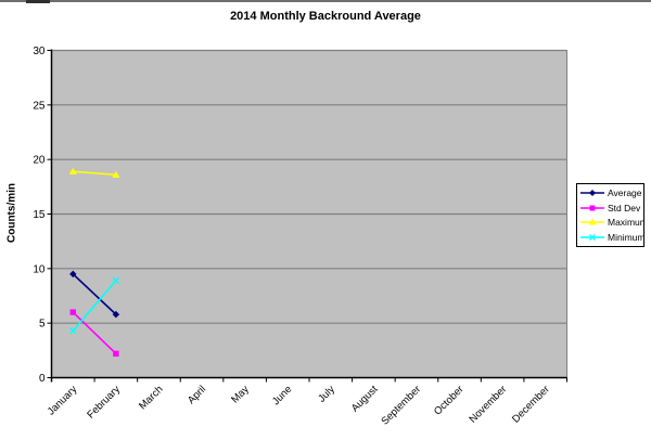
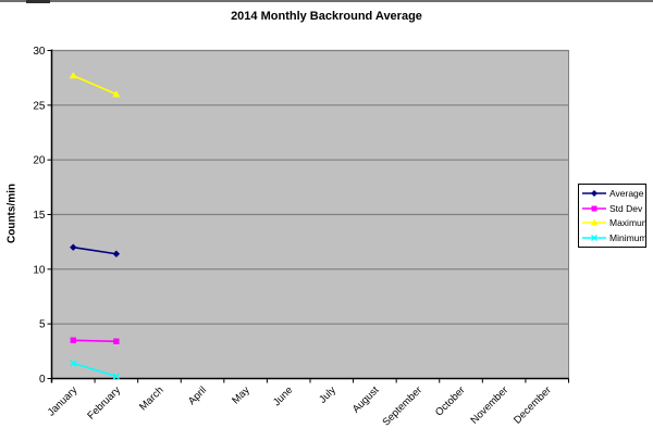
Average/January: 9.5 -> 12.0
Std Dev/January: 6.0 -> 3.5
Maximum/January: 18.9 -> 27.7
Minimum/January: 4.3 -> 1.4
Average/February: 5.8 -> 11.4
Std Dev/February: 2.2 -> 3.4
Maximum/February: 18.6 -> 26.0
Minimum/February: 8.9 -> 0.2
